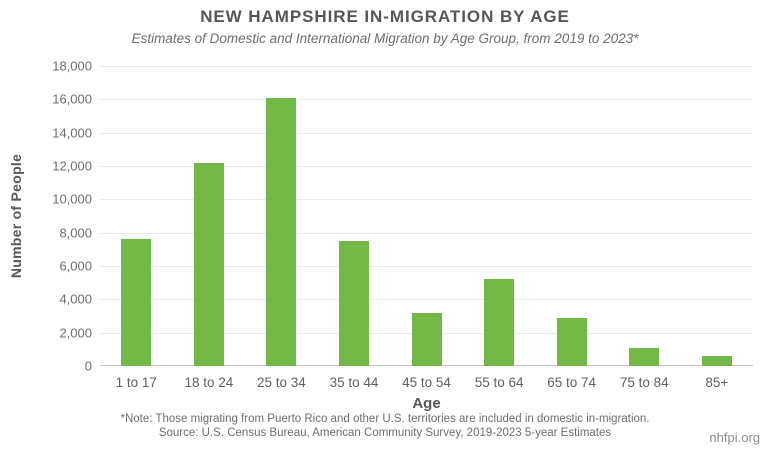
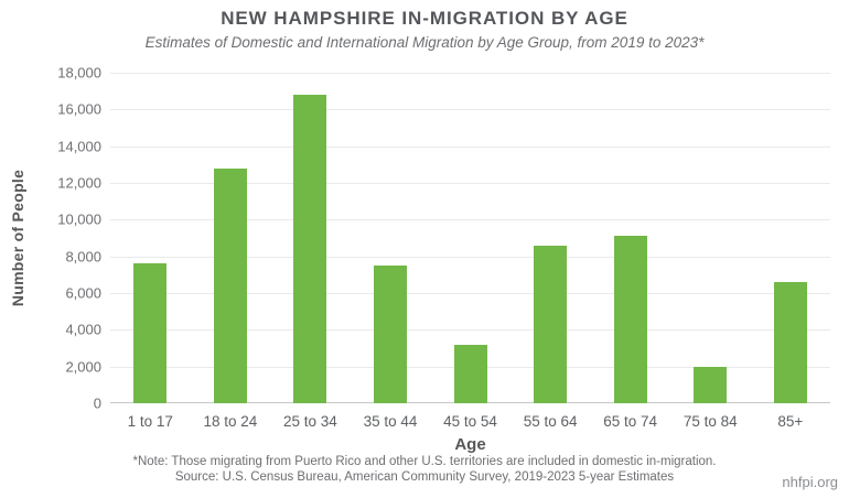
18 to 24: 12200 -> 12800
25 to 34: 16100 -> 16800
55 to 64: 5200 -> 8600
65 to 74: 2900 -> 9100
75 to 84: 1100 -> 2000
85+: 600 -> 6600
